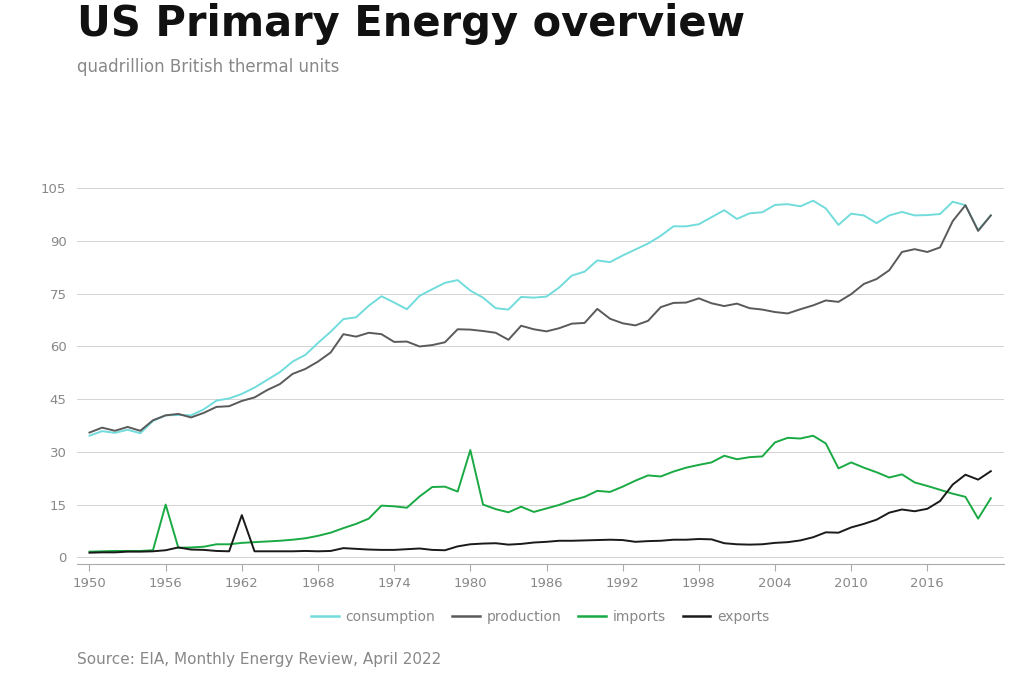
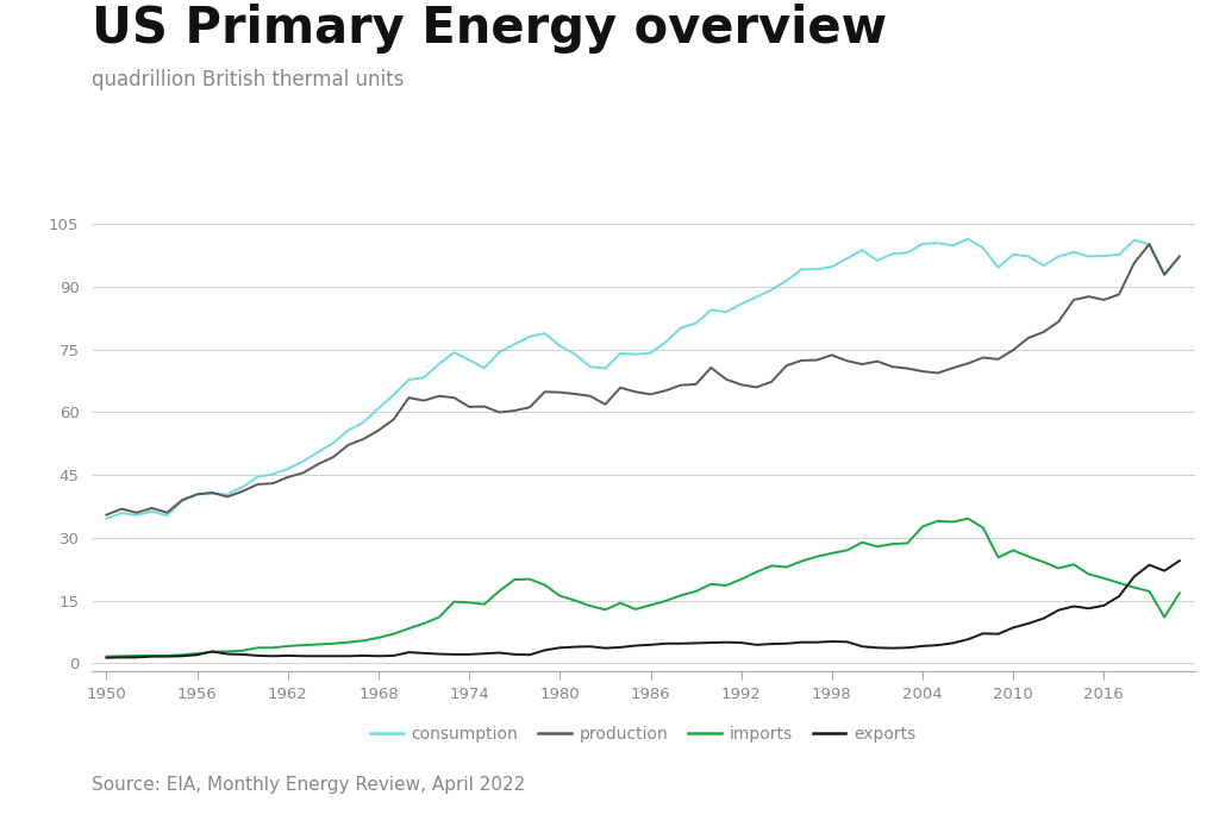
imports/1956: 15.0 -> 2.3
exports/1962: 12.0 -> 1.8
imports/1980: 30.5 -> 16.1
